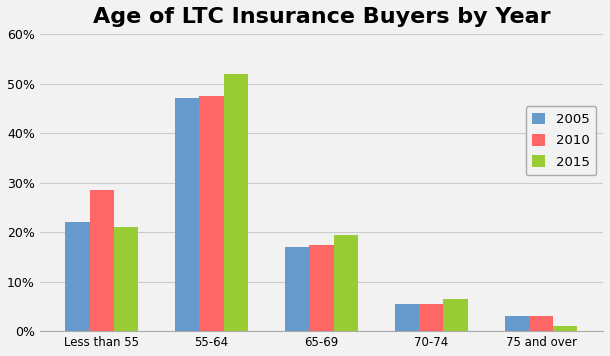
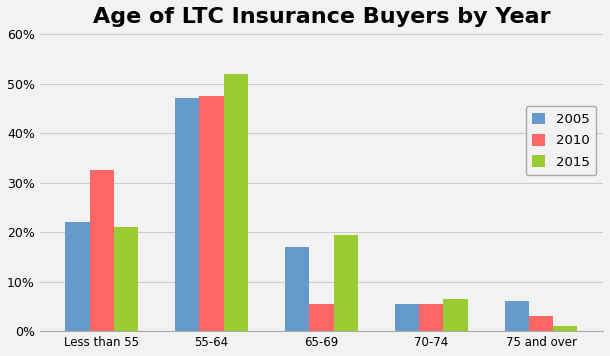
2010/Less than 55: 28.5% -> 32.5%
2010/65-69: 17.5% -> 5.5%
2005/75 and over: 3.0% -> 6.0%
